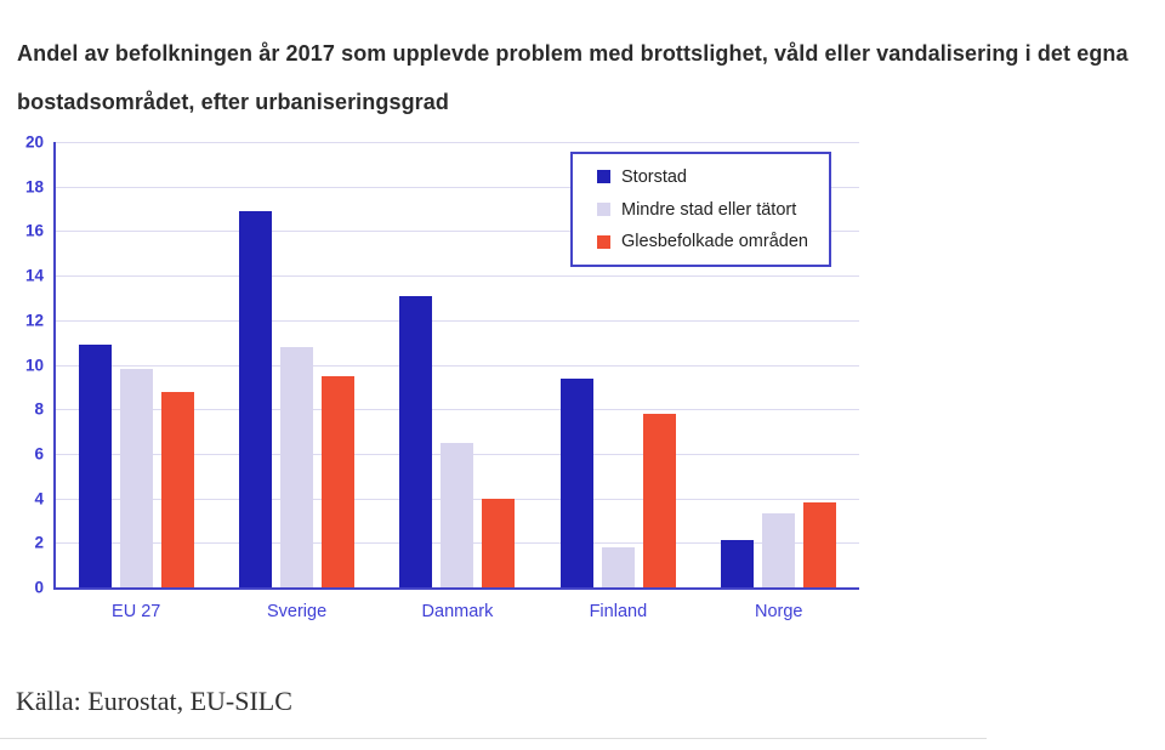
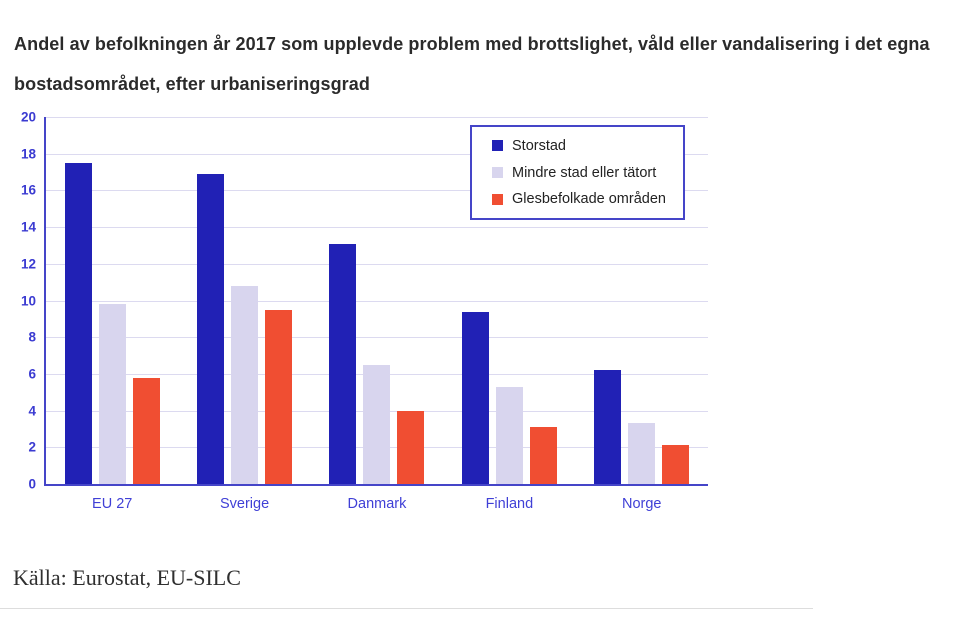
Storstad/EU 27: 10.9 -> 17.5
Glesbefolkade områden/EU 27: 8.8 -> 5.8
Mindre stad eller tätort/Finland: 1.8 -> 5.3
Glesbefolkade områden/Finland: 7.8 -> 3.1
Storstad/Norge: 2.1 -> 6.2
Glesbefolkade områden/Norge: 3.8 -> 2.1
